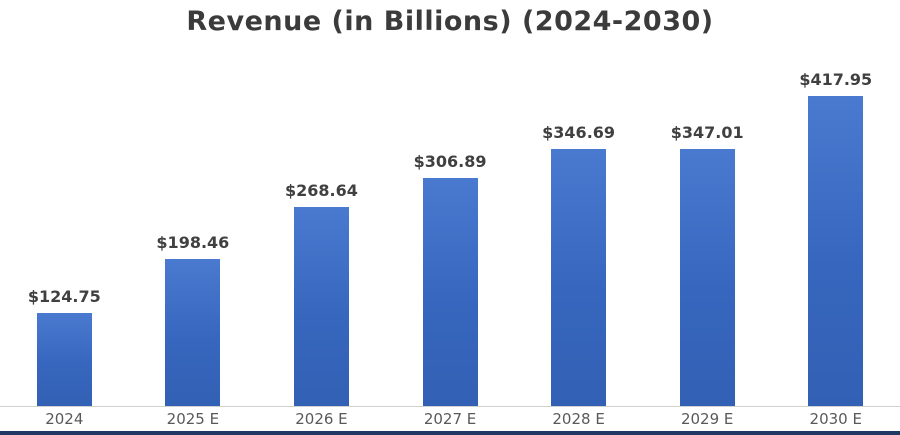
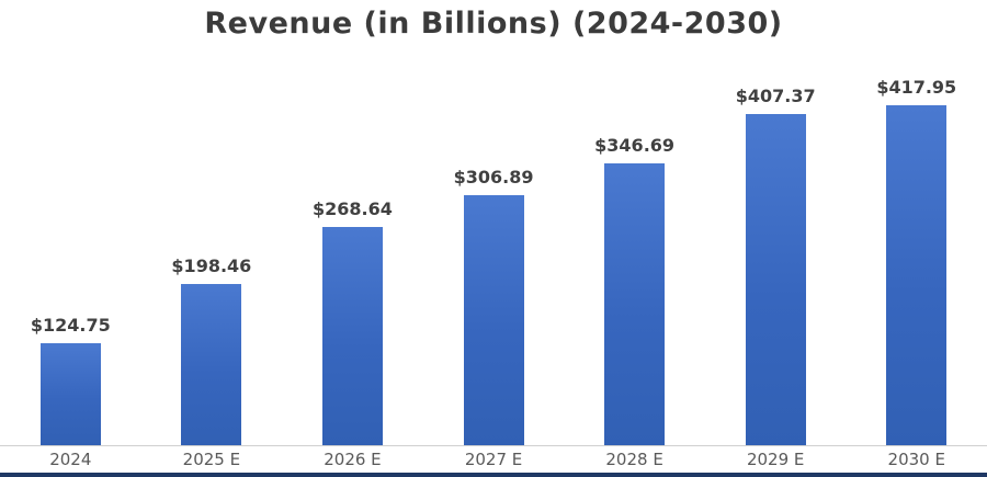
2029 E: $347.01 -> $407.37
